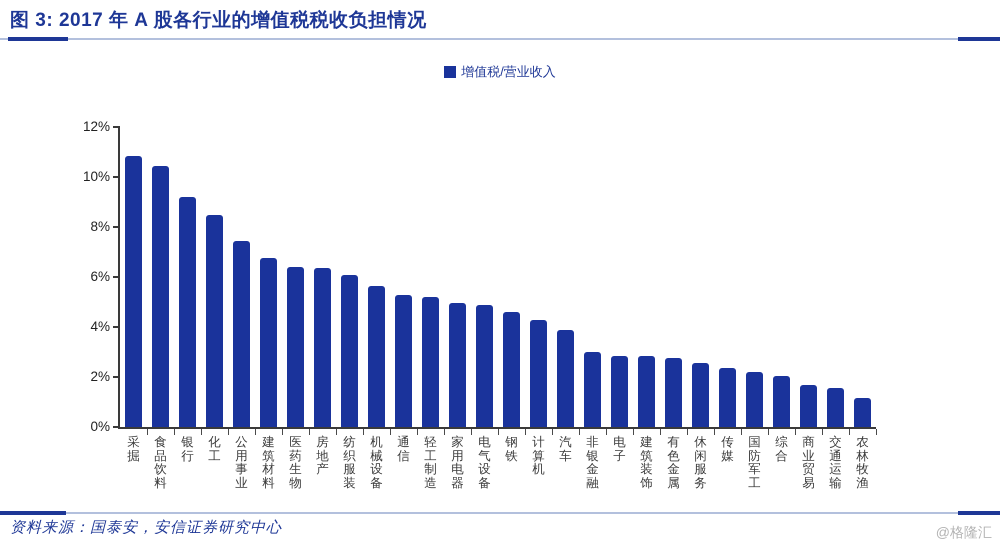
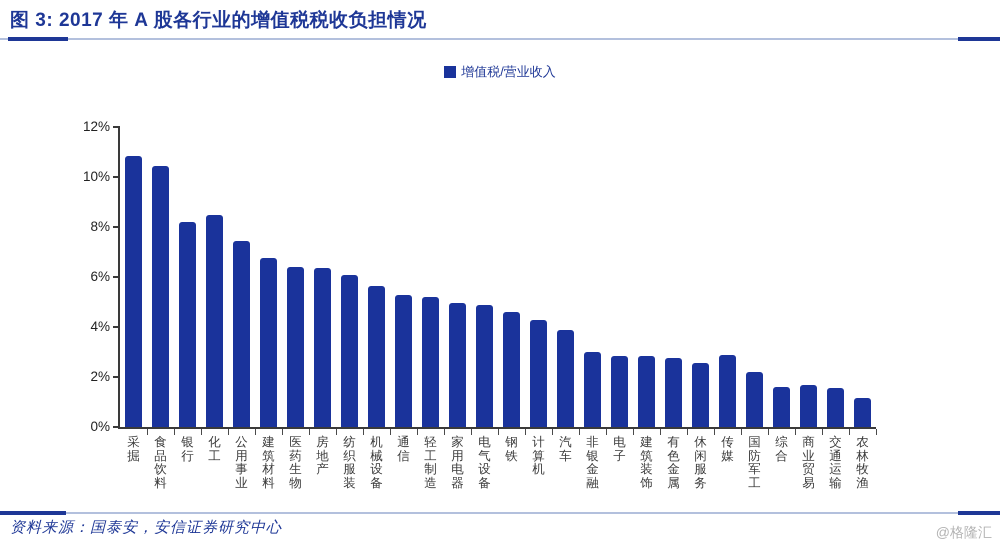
银行: 9.2% -> 8.2%
传媒: 2.4% -> 2.9%
综合: 2.0% -> 1.6%
